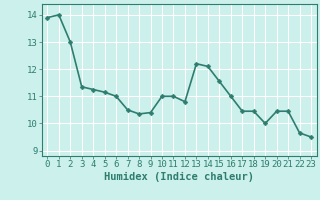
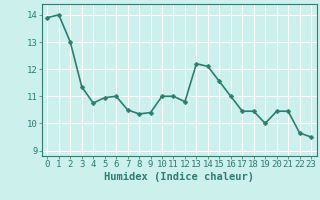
4: 11.25 -> 10.75
5: 11.15 -> 10.95
